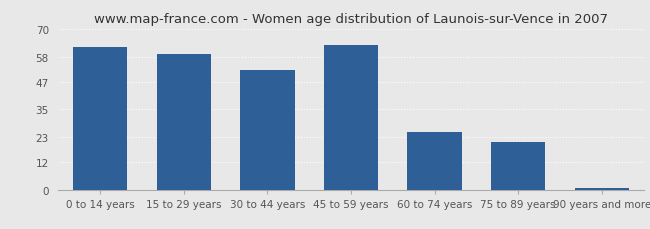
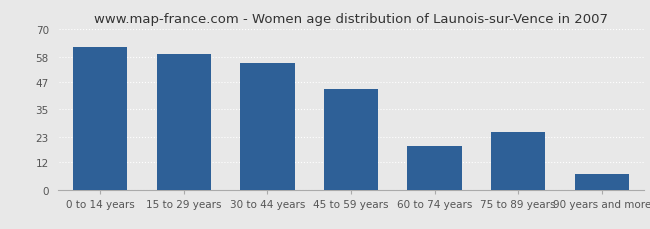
30 to 44 years: 52 -> 55
45 to 59 years: 63 -> 44
60 to 74 years: 25 -> 19
75 to 89 years: 21 -> 25
90 years and more: 1 -> 7
